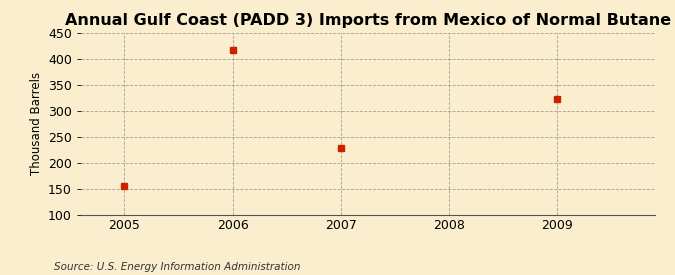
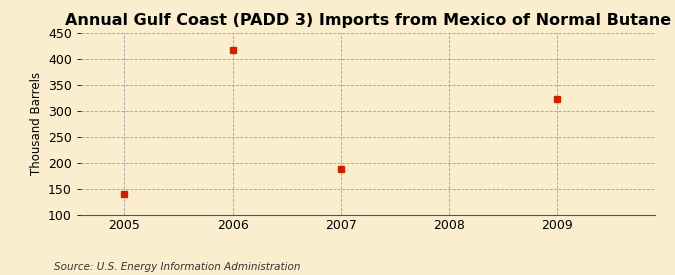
2005: 154 -> 140
2007: 228 -> 188
